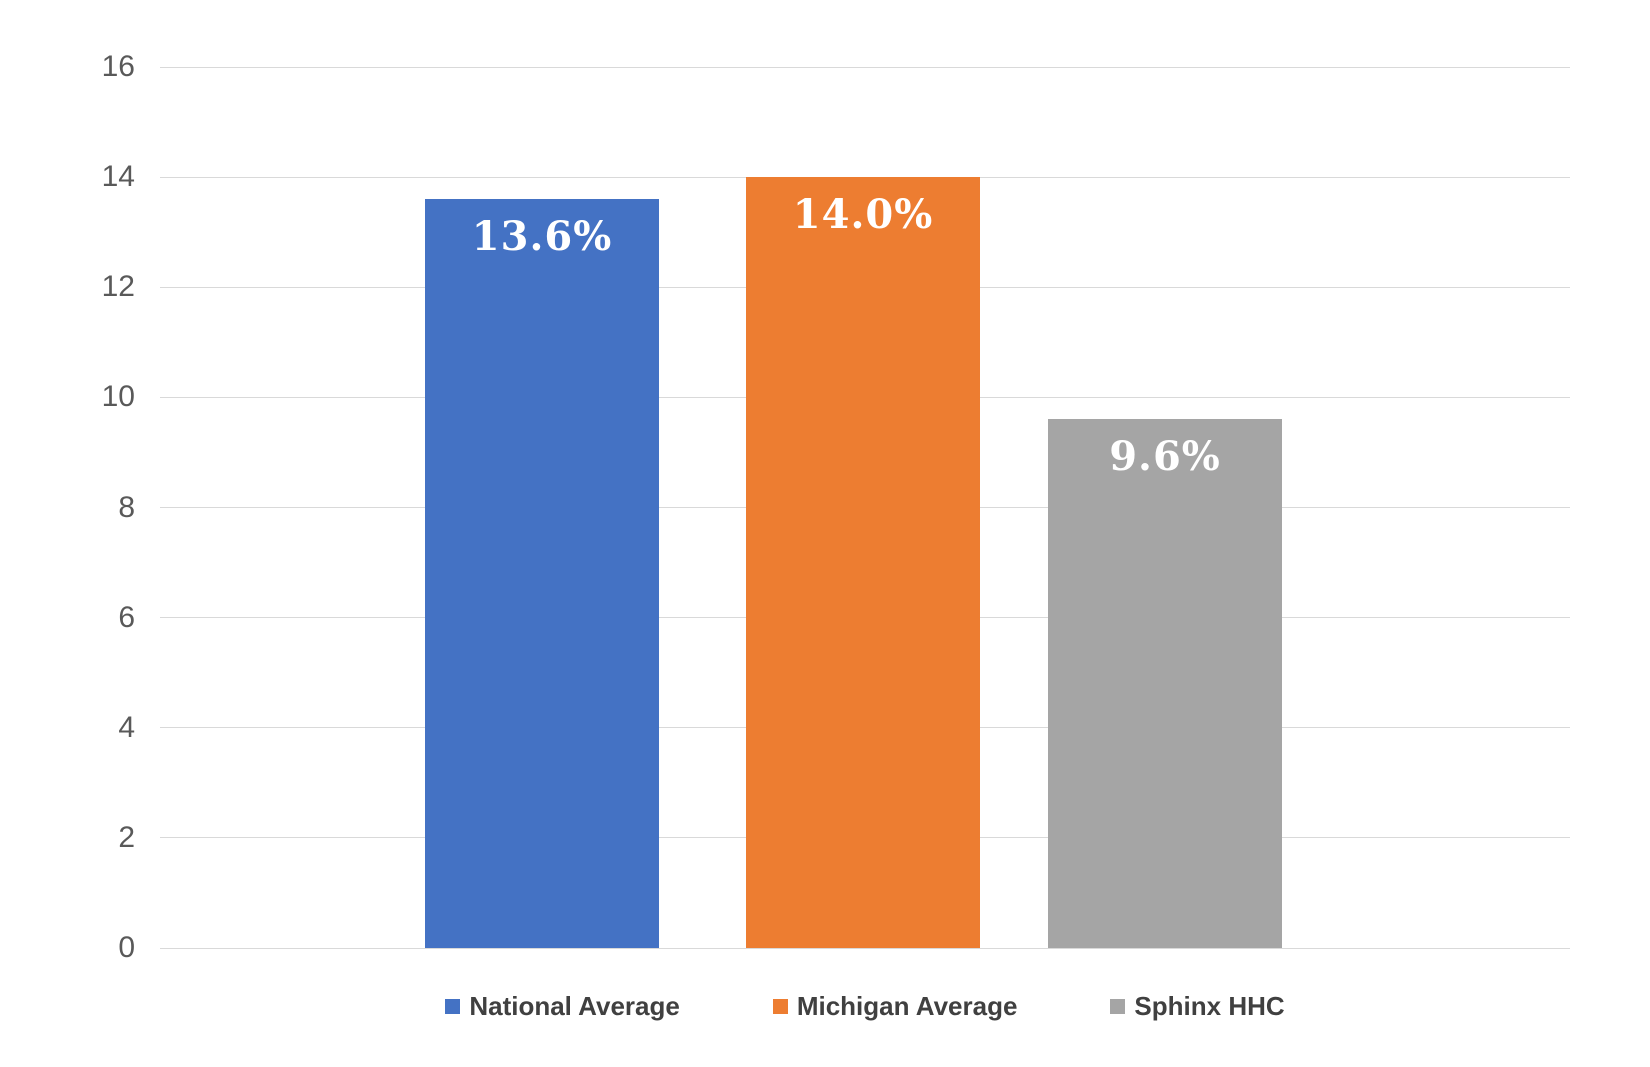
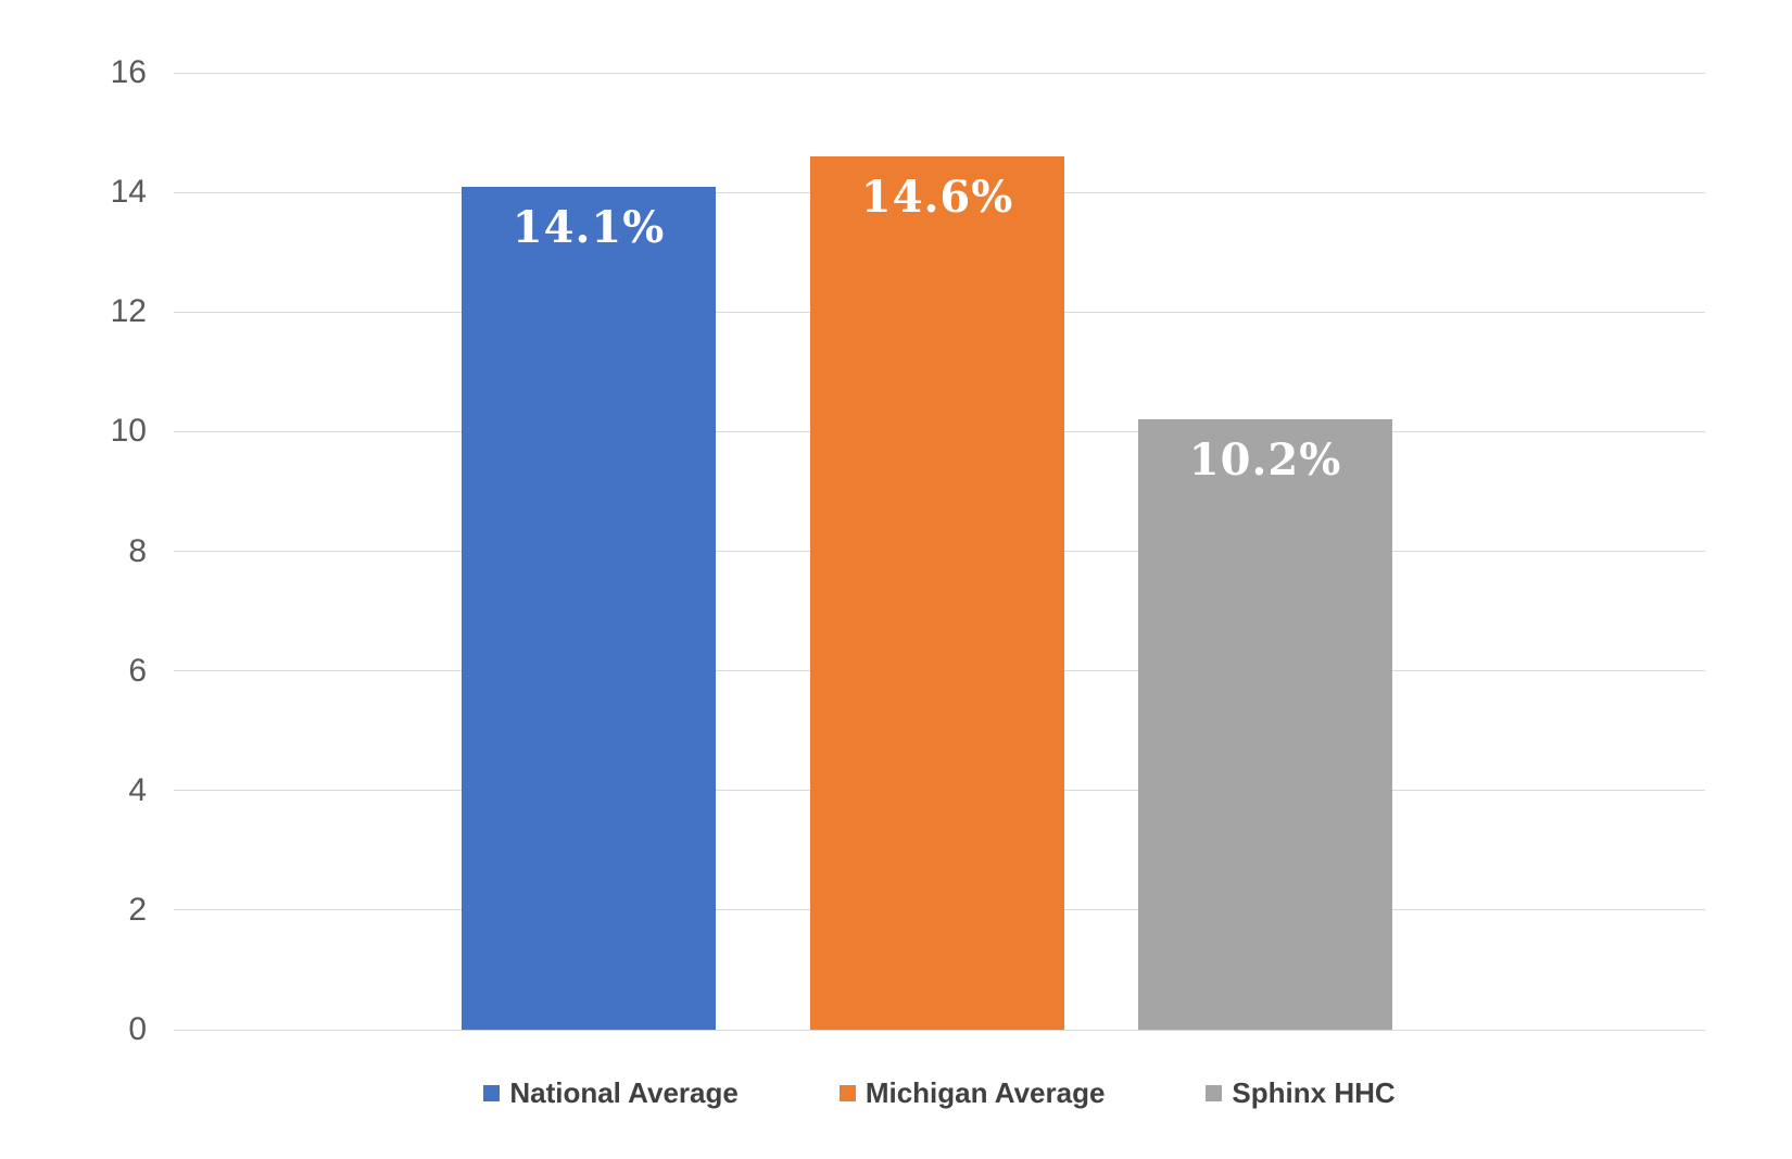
National Average: 13.6% -> 14.1%
Michigan Average: 14.0% -> 14.6%
Sphinx HHC: 9.6% -> 10.2%
